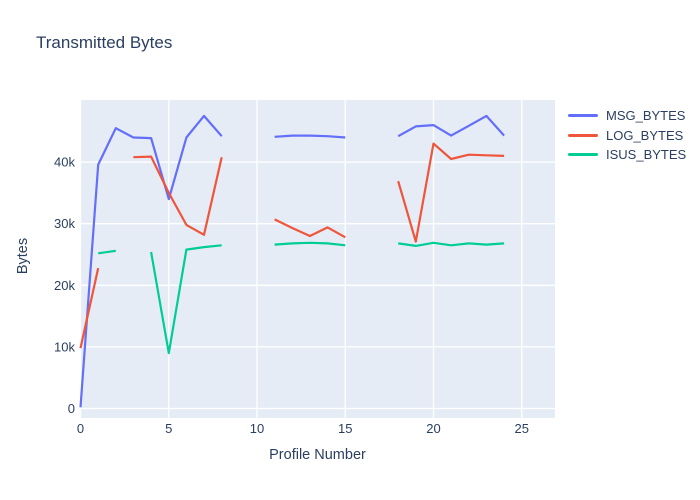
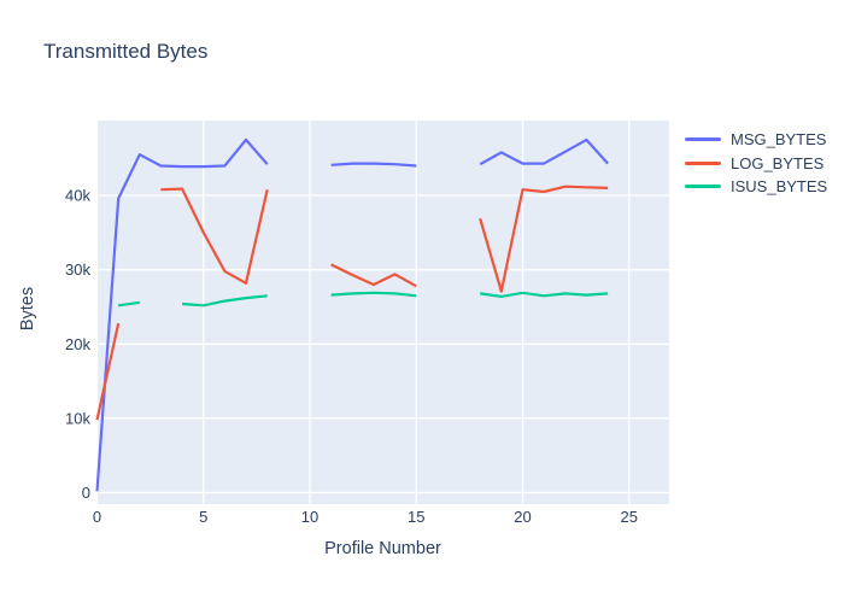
MSG_BYTES/5: 34k -> 44k
ISUS_BYTES/5: 9k -> 25k
MSG_BYTES/20: 46k -> 44k
LOG_BYTES/20: 43k -> 41k
